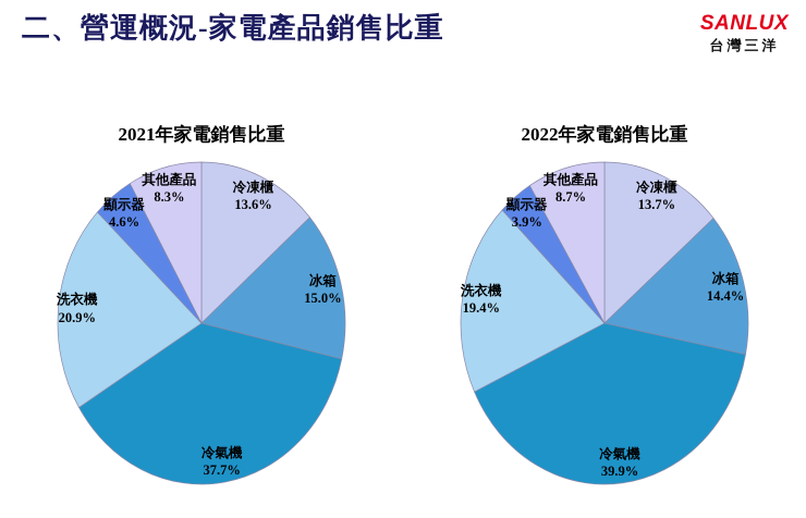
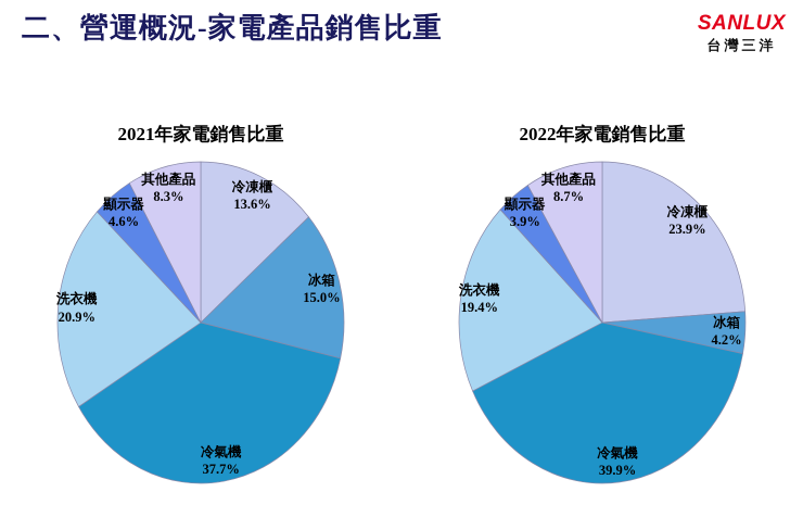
2022年家電銷售比重/冷凍櫃: 13.7% -> 23.9%
2022年家電銷售比重/冰箱: 14.4% -> 4.2%
